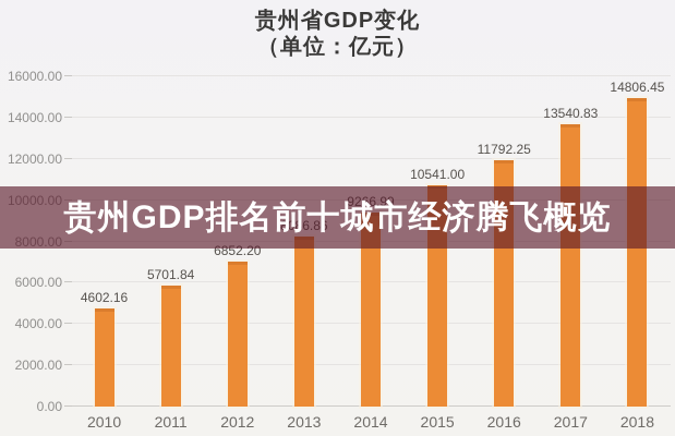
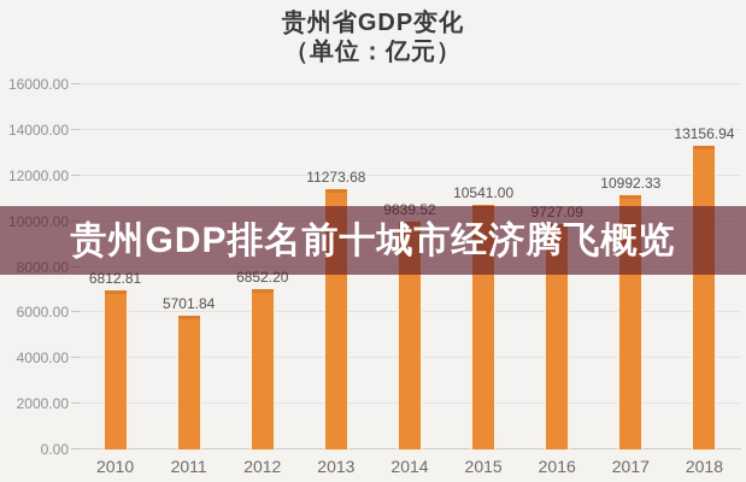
2010: 4602.16 -> 6812.81
2013: 8086.86 -> 11273.68
2014: 9266.99 -> 9839.52
2016: 11792.25 -> 9727.09
2017: 13540.83 -> 10992.33
2018: 14806.45 -> 13156.94
